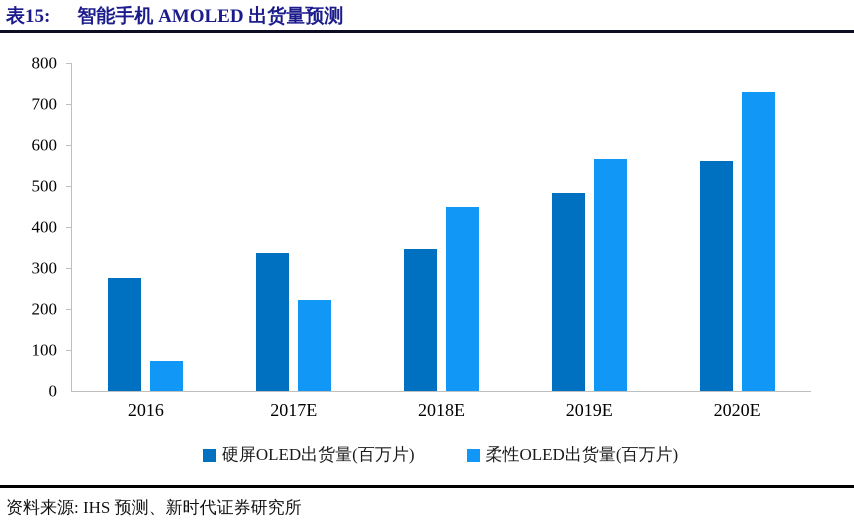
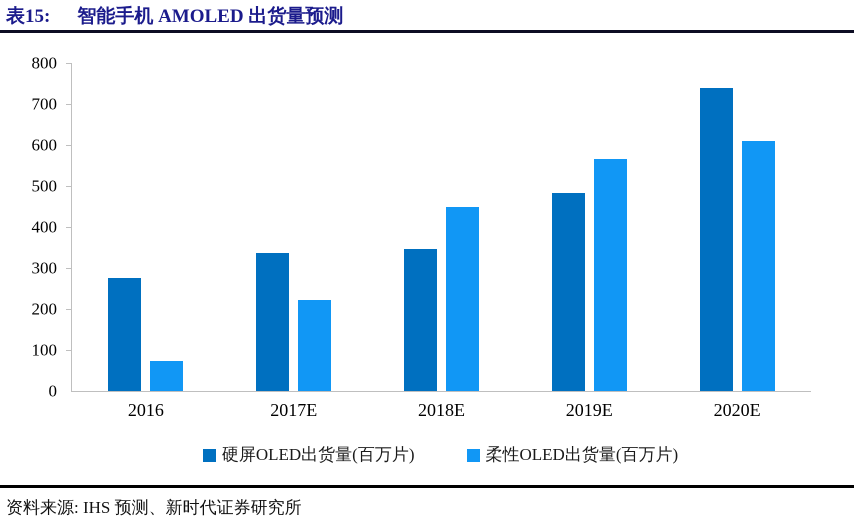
硬屏OLED出货量(百万片)/2020E: 560 -> 740
柔性OLED出货量(百万片)/2020E: 730 -> 610
